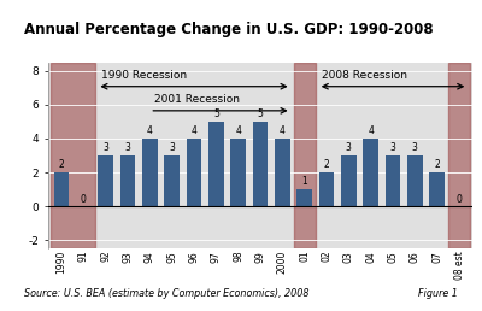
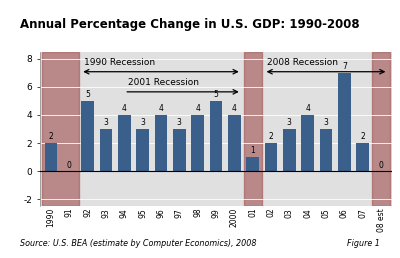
92: 3 -> 5
97: 5 -> 3
06: 3 -> 7
